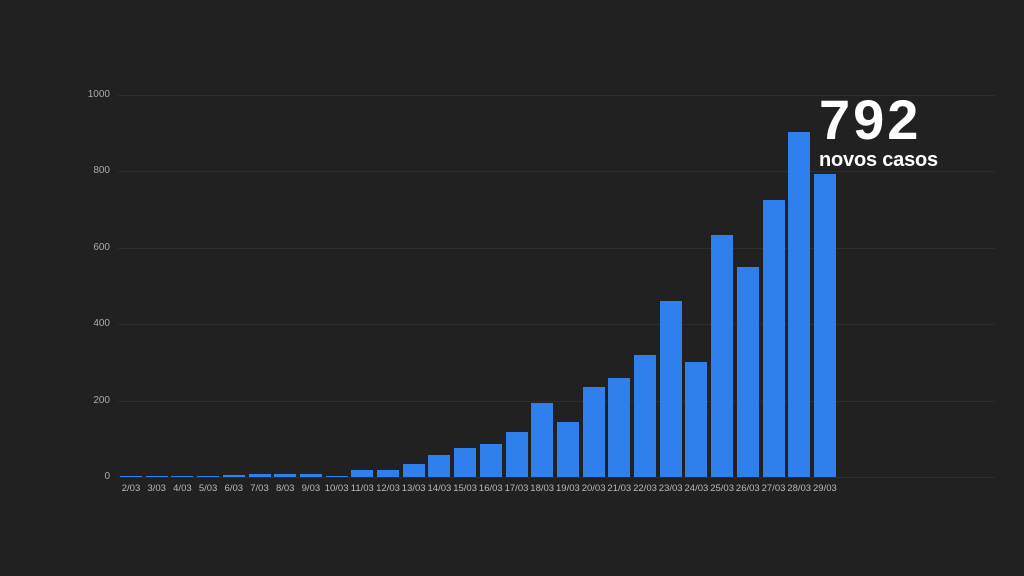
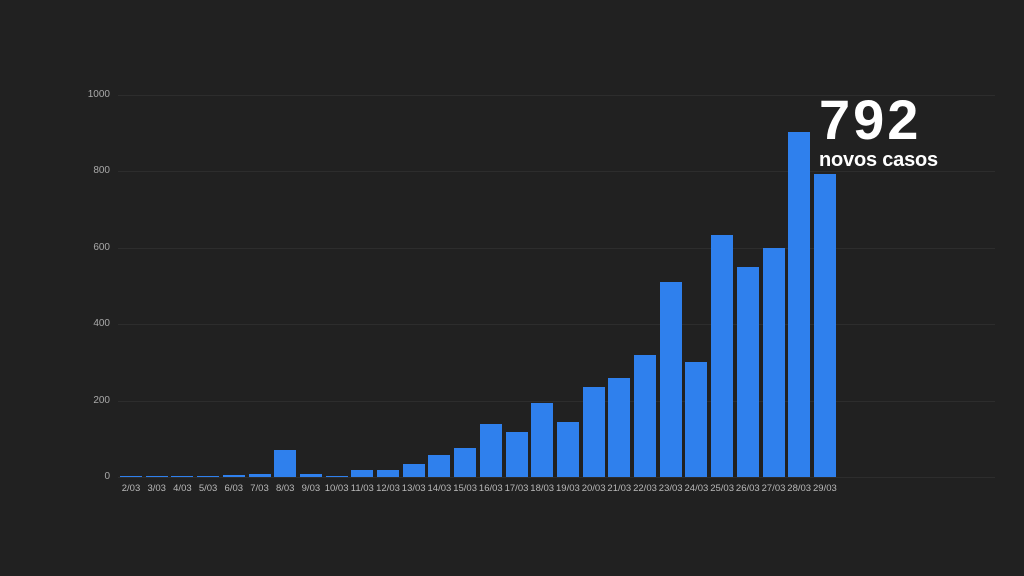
8/03: 10 -> 70
16/03: 90 -> 140
23/03: 460 -> 510
27/03: 720 -> 600
